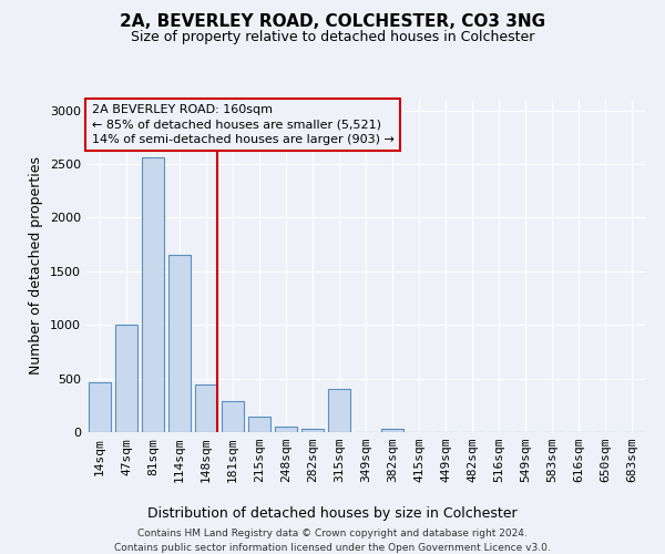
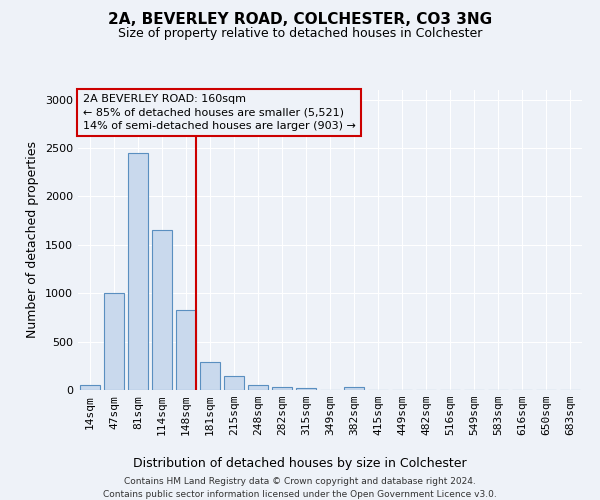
14sqm: 460 -> 50
81sqm: 2560 -> 2450
148sqm: 440 -> 830
315sqm: 400 -> 20
